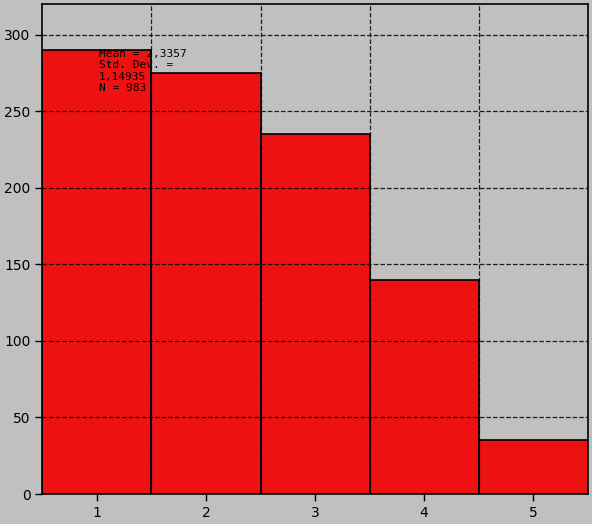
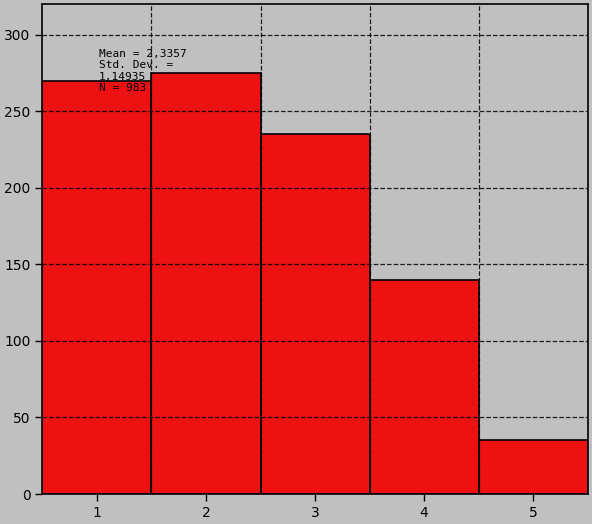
1: 290 -> 270
